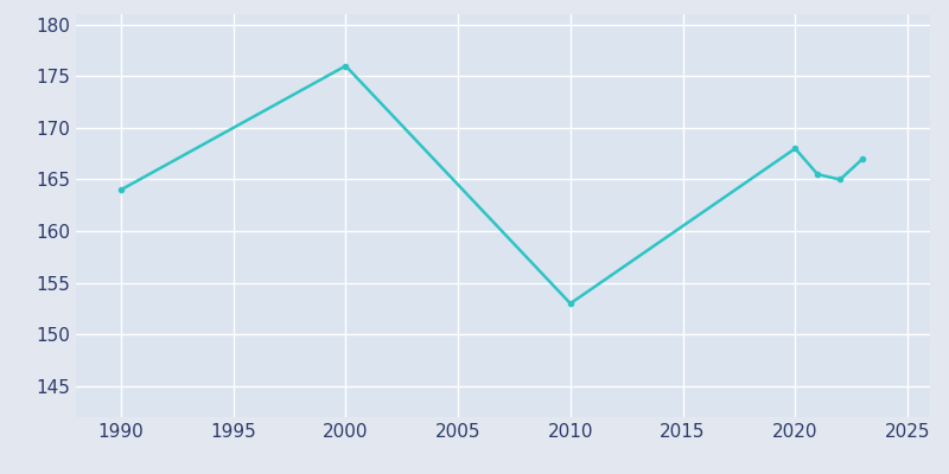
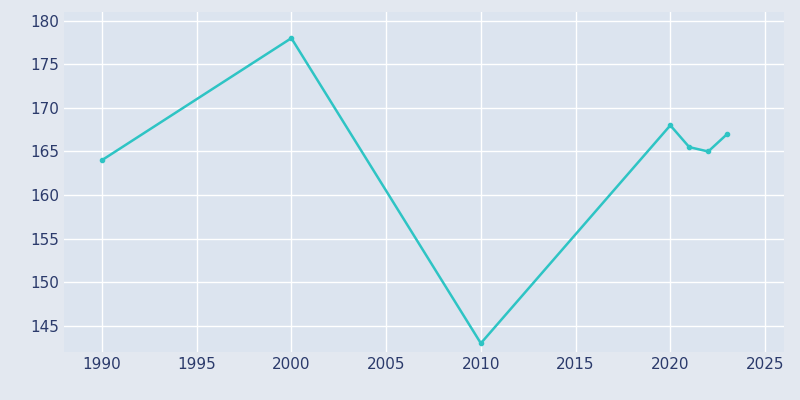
2000: 176.0 -> 178.0
2010: 153.0 -> 143.0
